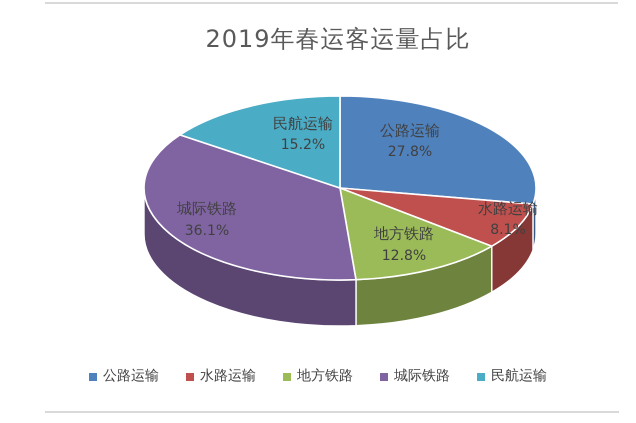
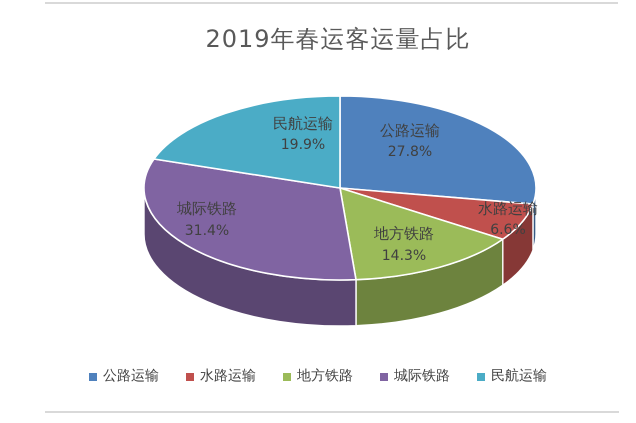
水路运输: 8.1% -> 6.6%
地方铁路: 12.8% -> 14.3%
城际铁路: 36.1% -> 31.4%
民航运输: 15.2% -> 19.9%
